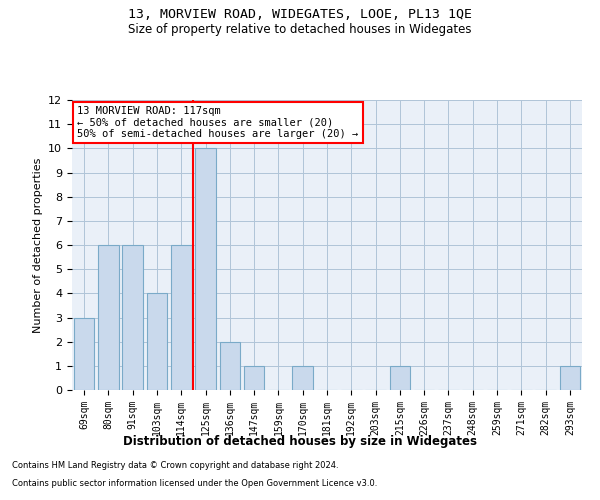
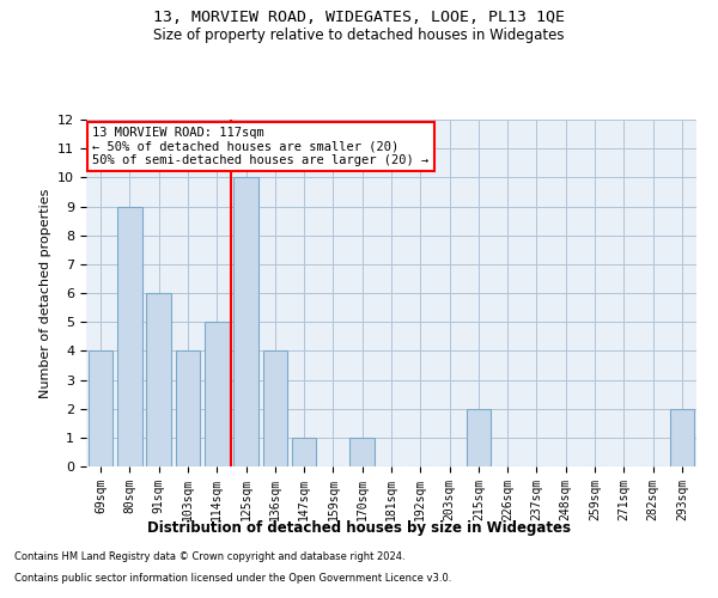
69sqm: 3 -> 4
80sqm: 6 -> 9
114sqm: 6 -> 5
136sqm: 2 -> 4
215sqm: 1 -> 2
293sqm: 1 -> 2
